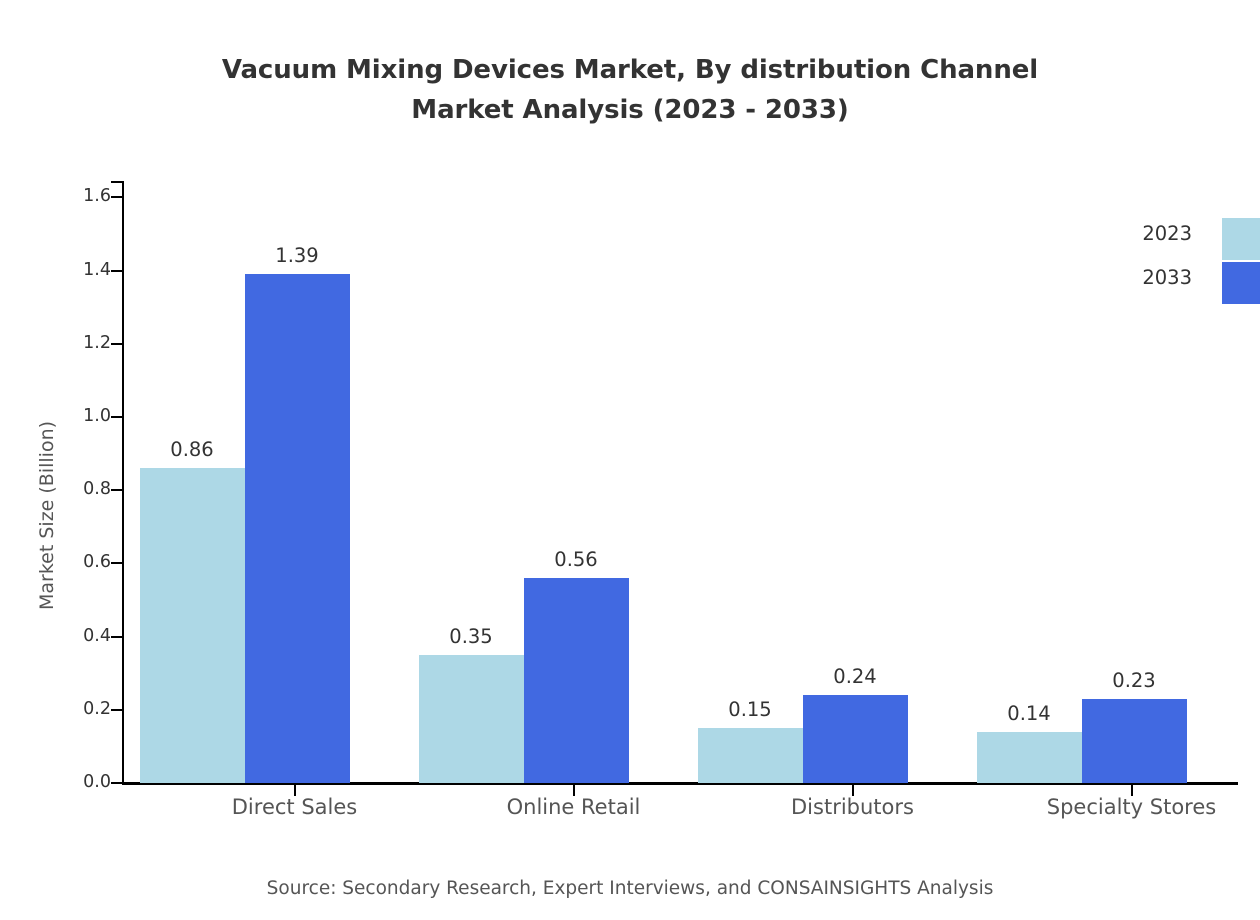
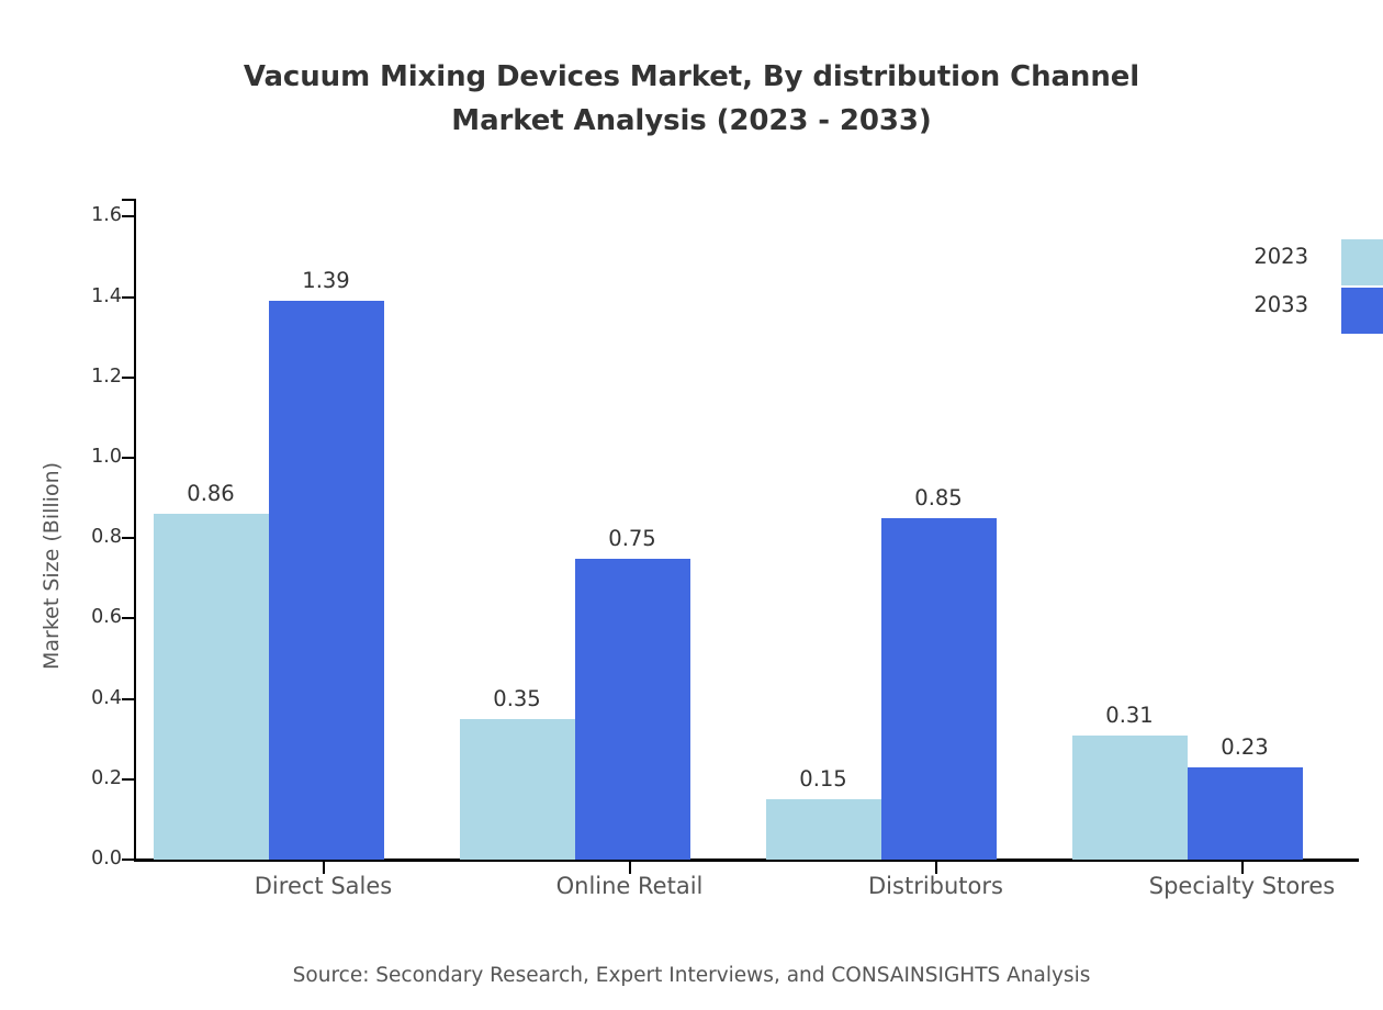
2033/Online Retail: 0.56 -> 0.75
2033/Distributors: 0.24 -> 0.85
2023/Specialty Stores: 0.14 -> 0.31
